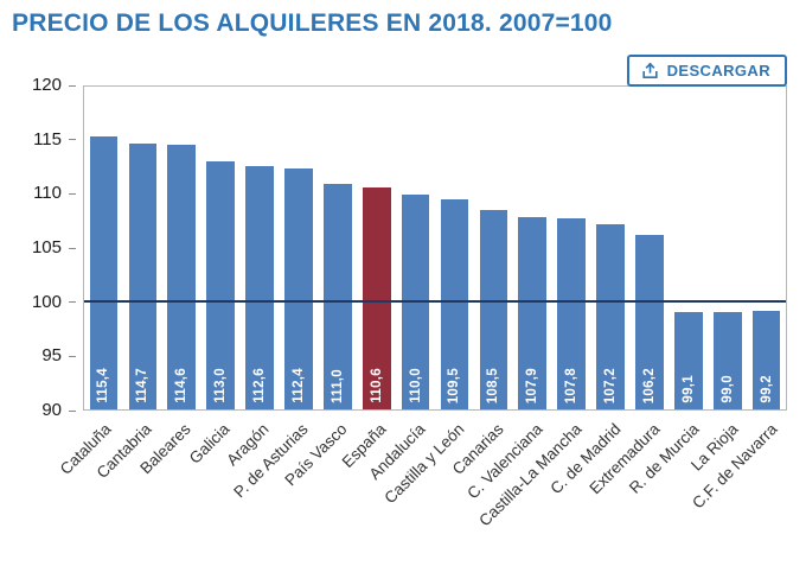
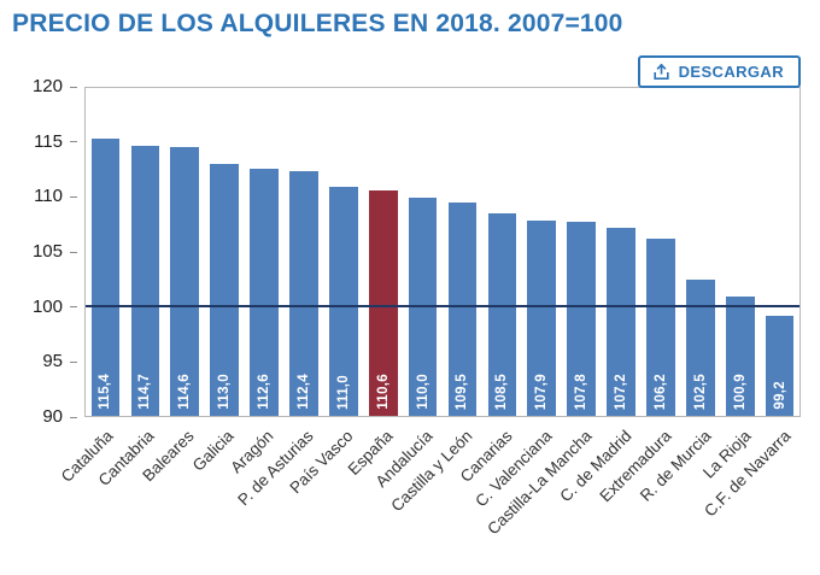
R. de Murcia: 99,1 -> 102,5
La Rioja: 99,0 -> 100,9
